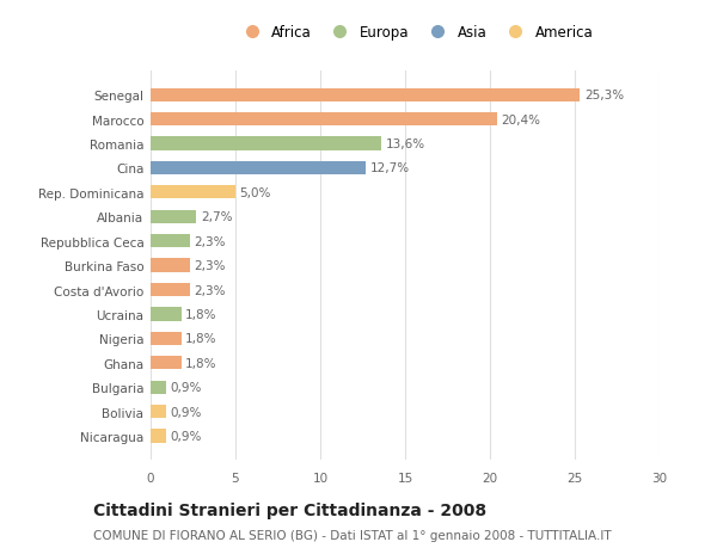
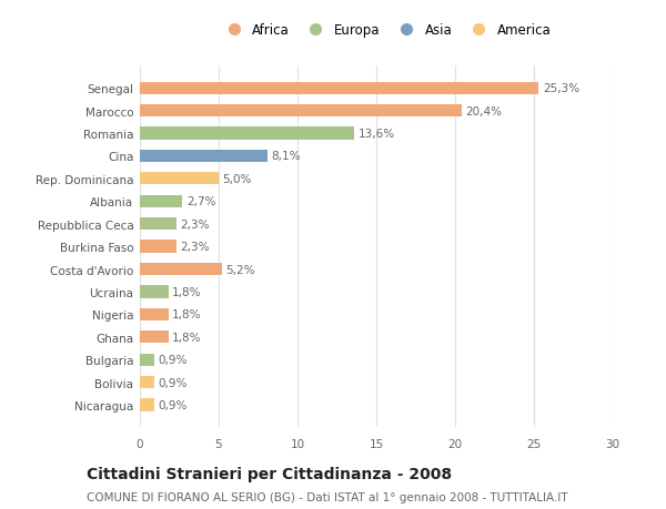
Cina: 12,7% -> 8,1%
Costa d'Avorio: 2,3% -> 5,2%
